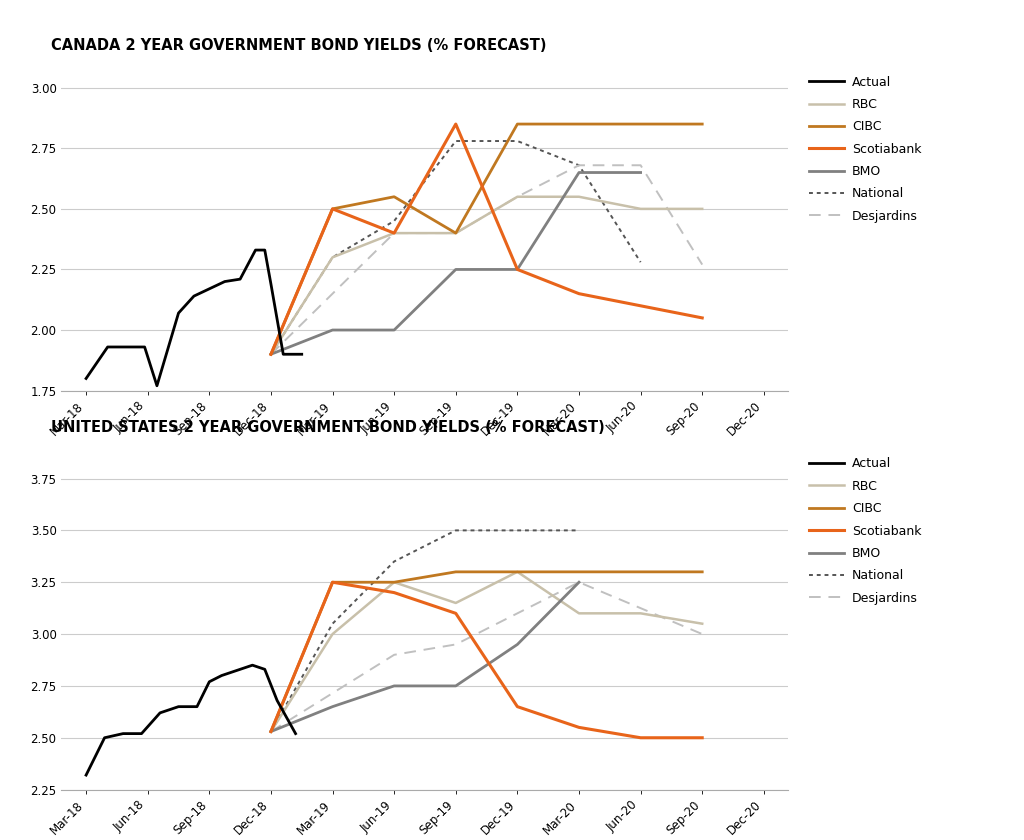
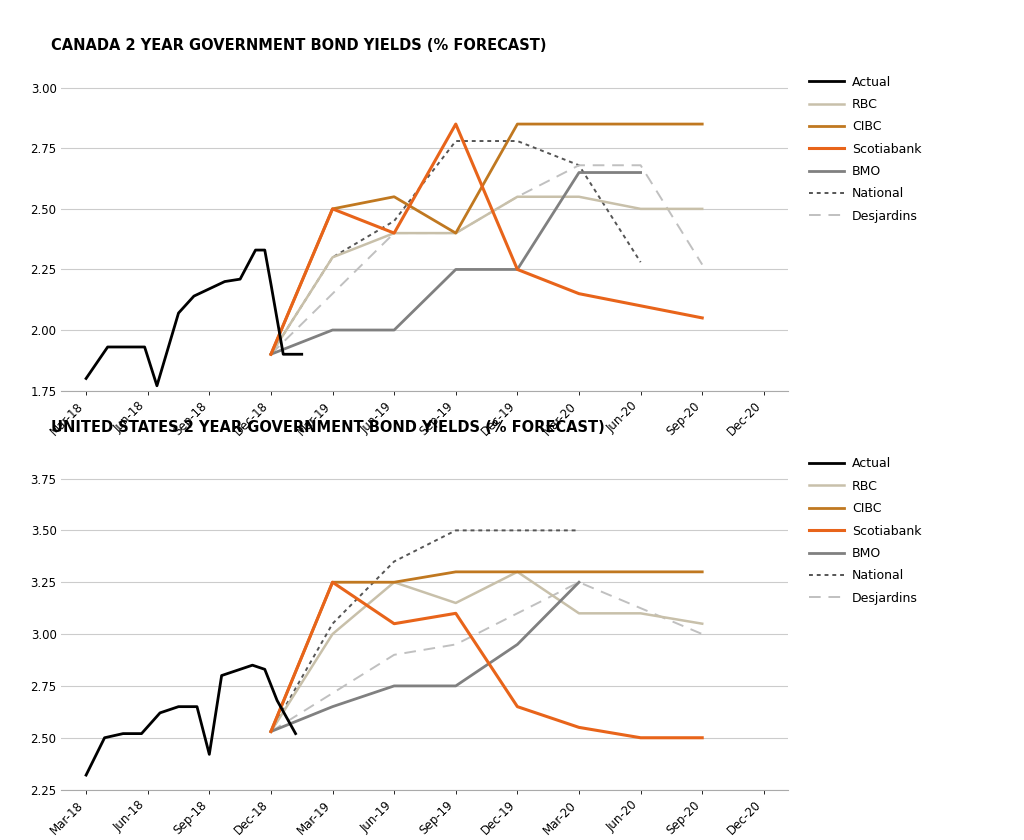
Actual/Sep-18: 2.77 -> 2.42
Scotiabank/Jun-19: 3.20 -> 3.05
